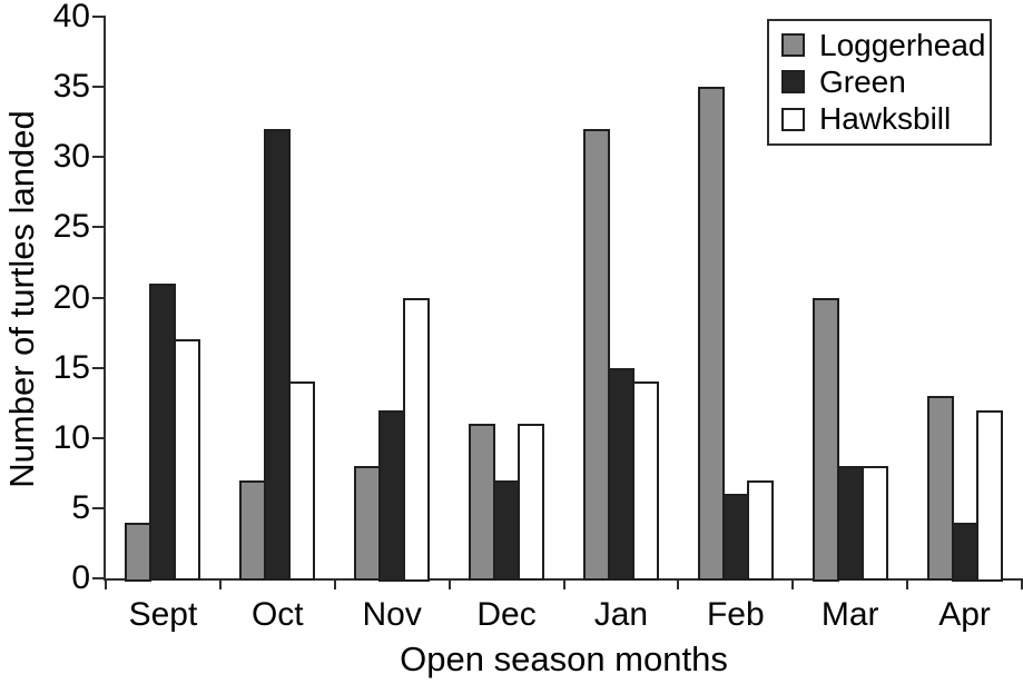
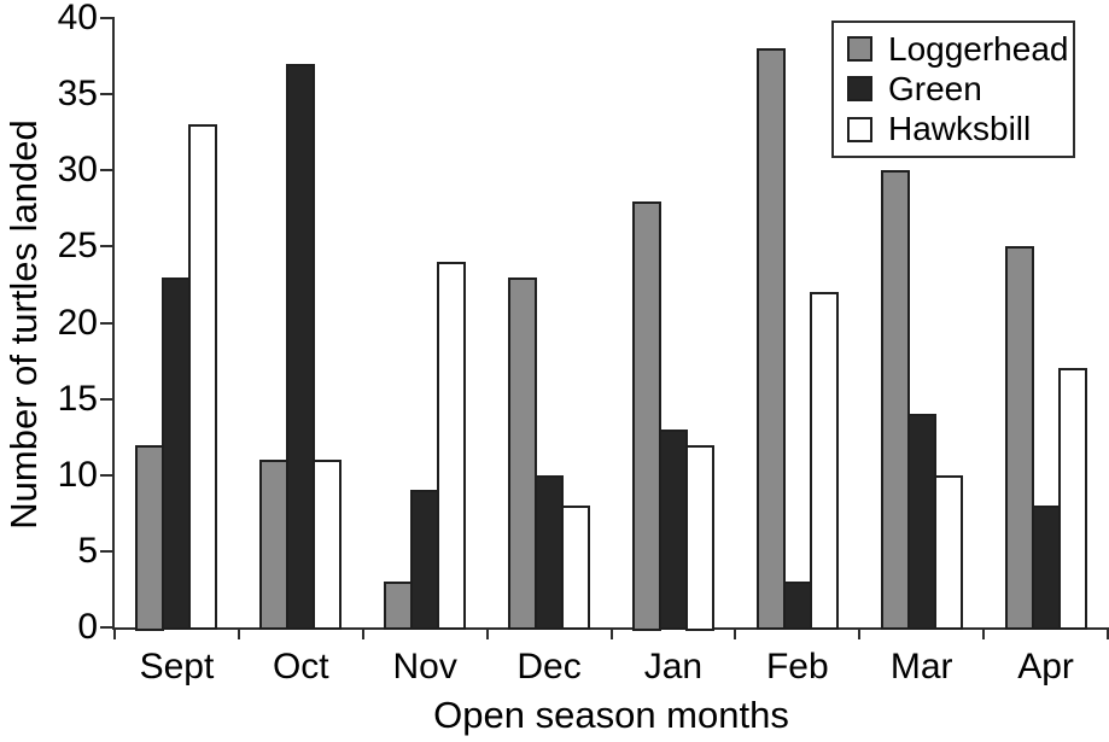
Loggerhead/Sept: 4 -> 12
Green/Sept: 21 -> 23
Hawksbill/Sept: 17 -> 33
Loggerhead/Oct: 7 -> 11
Green/Oct: 32 -> 37
Hawksbill/Oct: 14 -> 11
Loggerhead/Nov: 8 -> 3
Green/Nov: 12 -> 9
Hawksbill/Nov: 20 -> 24
Loggerhead/Dec: 11 -> 23
Green/Dec: 7 -> 10
Hawksbill/Dec: 11 -> 8
Loggerhead/Jan: 32 -> 28
Green/Jan: 15 -> 13
Hawksbill/Jan: 14 -> 12
Loggerhead/Feb: 35 -> 38
Green/Feb: 6 -> 3
Hawksbill/Feb: 7 -> 22
Loggerhead/Mar: 20 -> 30
Green/Mar: 8 -> 14
Hawksbill/Mar: 8 -> 10
Loggerhead/Apr: 13 -> 25
Green/Apr: 4 -> 8
Hawksbill/Apr: 12 -> 17
